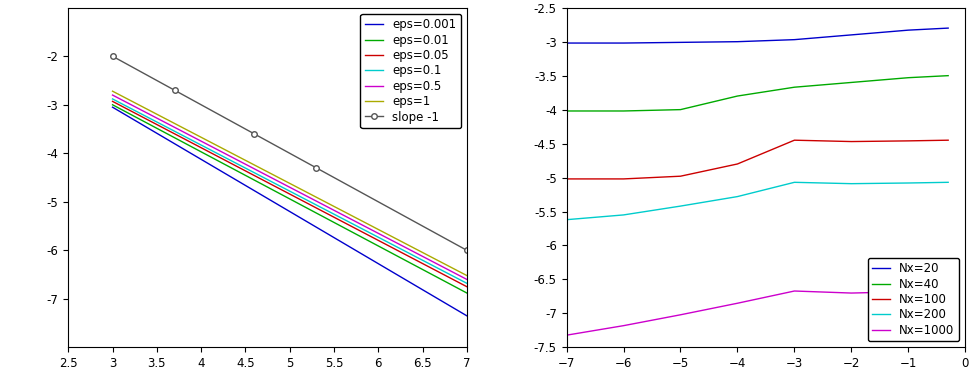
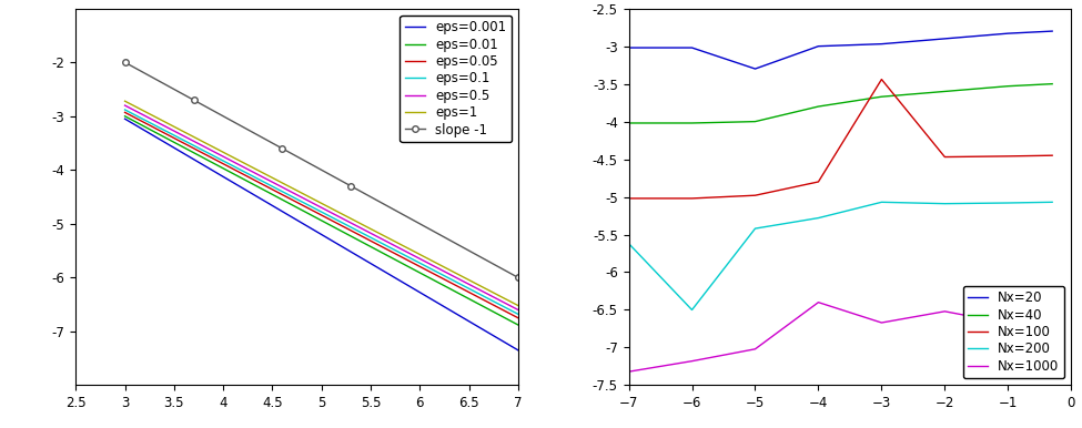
Nx=200/−6: -5.55 -> -6.50
Nx=20/−5: -3.01 -> -3.30
Nx=1000/−4: -6.85 -> -6.40
Nx=100/−3: -4.45 -> -3.44
Nx=1000/−2: -6.70 -> -6.52
